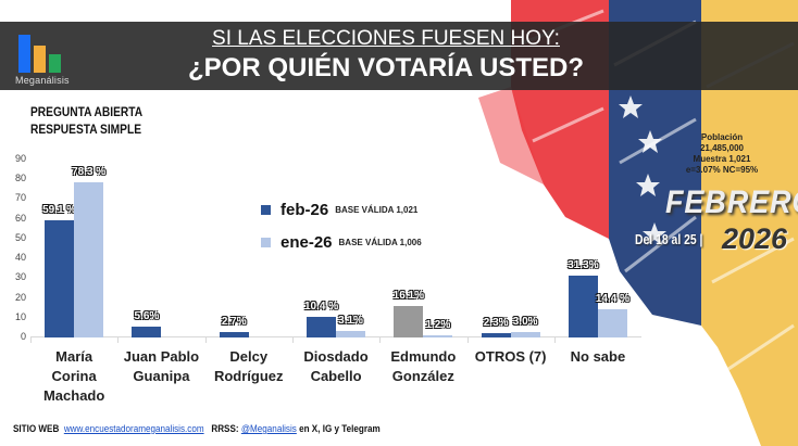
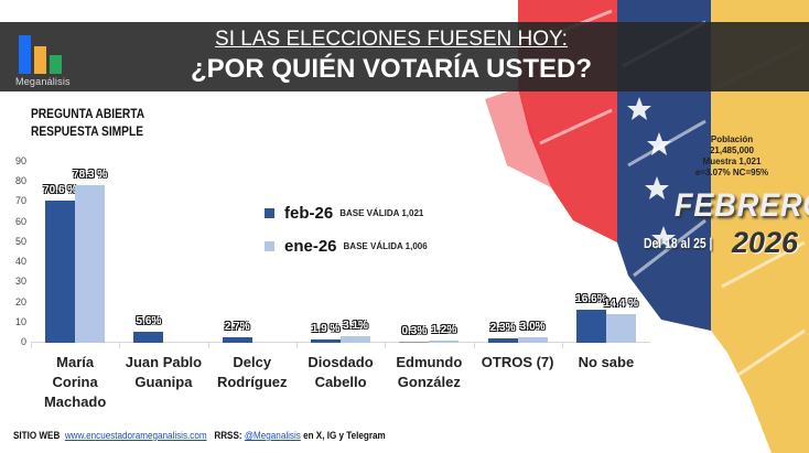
feb-26/María Corina Machado: 59.1 -> 70.6
feb-26/Diosdado Cabello: 10.4 -> 1.9
feb-26/Edmundo González: 16.1% -> 0.3%
feb-26/No sabe: 31.3% -> 16.6%
